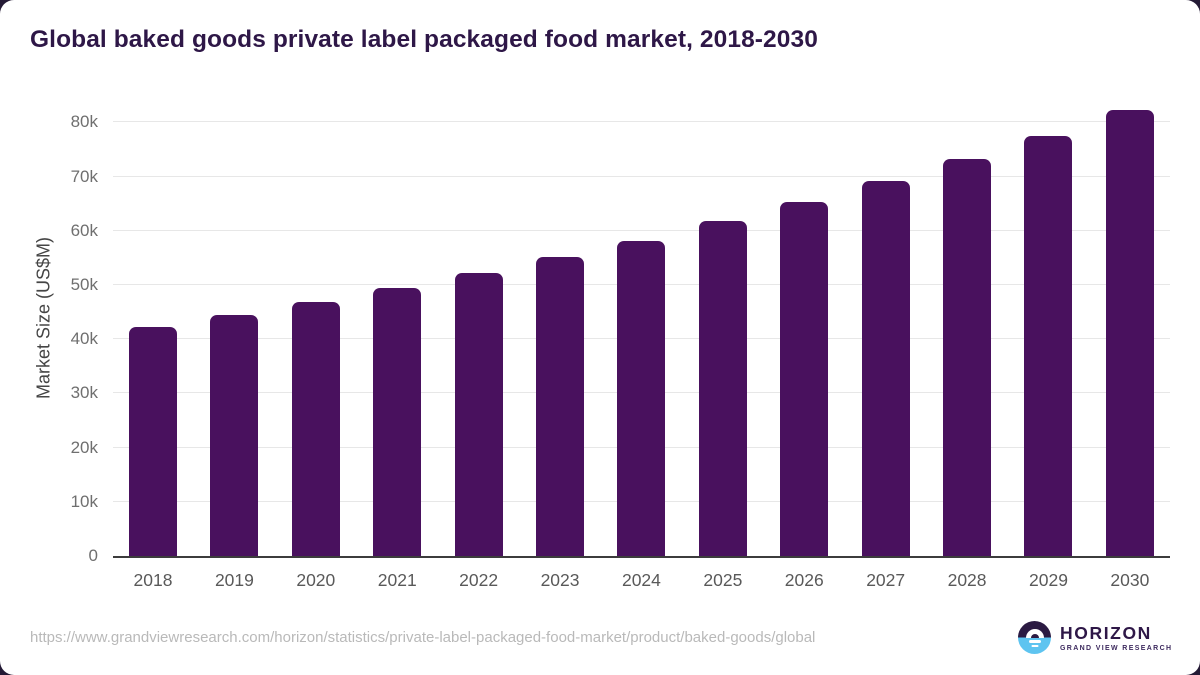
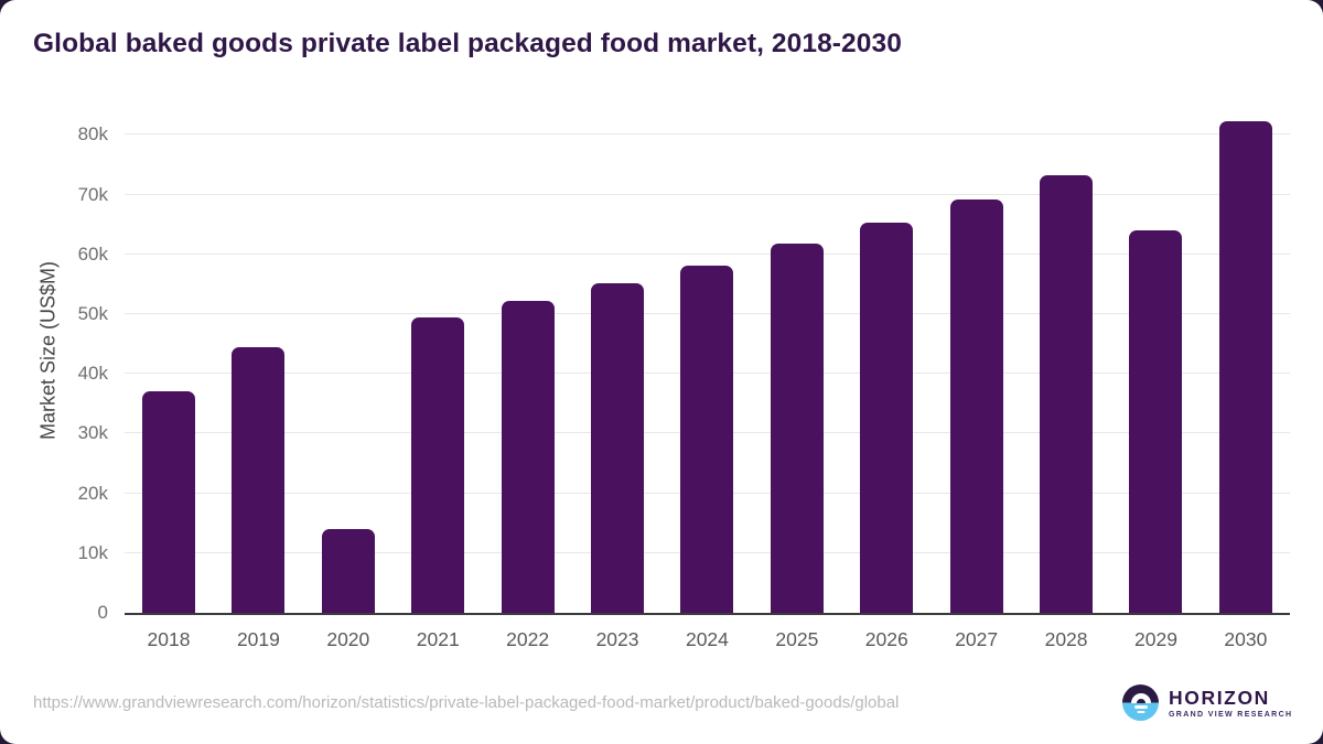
2018: 42k -> 37k
2020: 47k -> 14k
2029: 78k -> 64k
